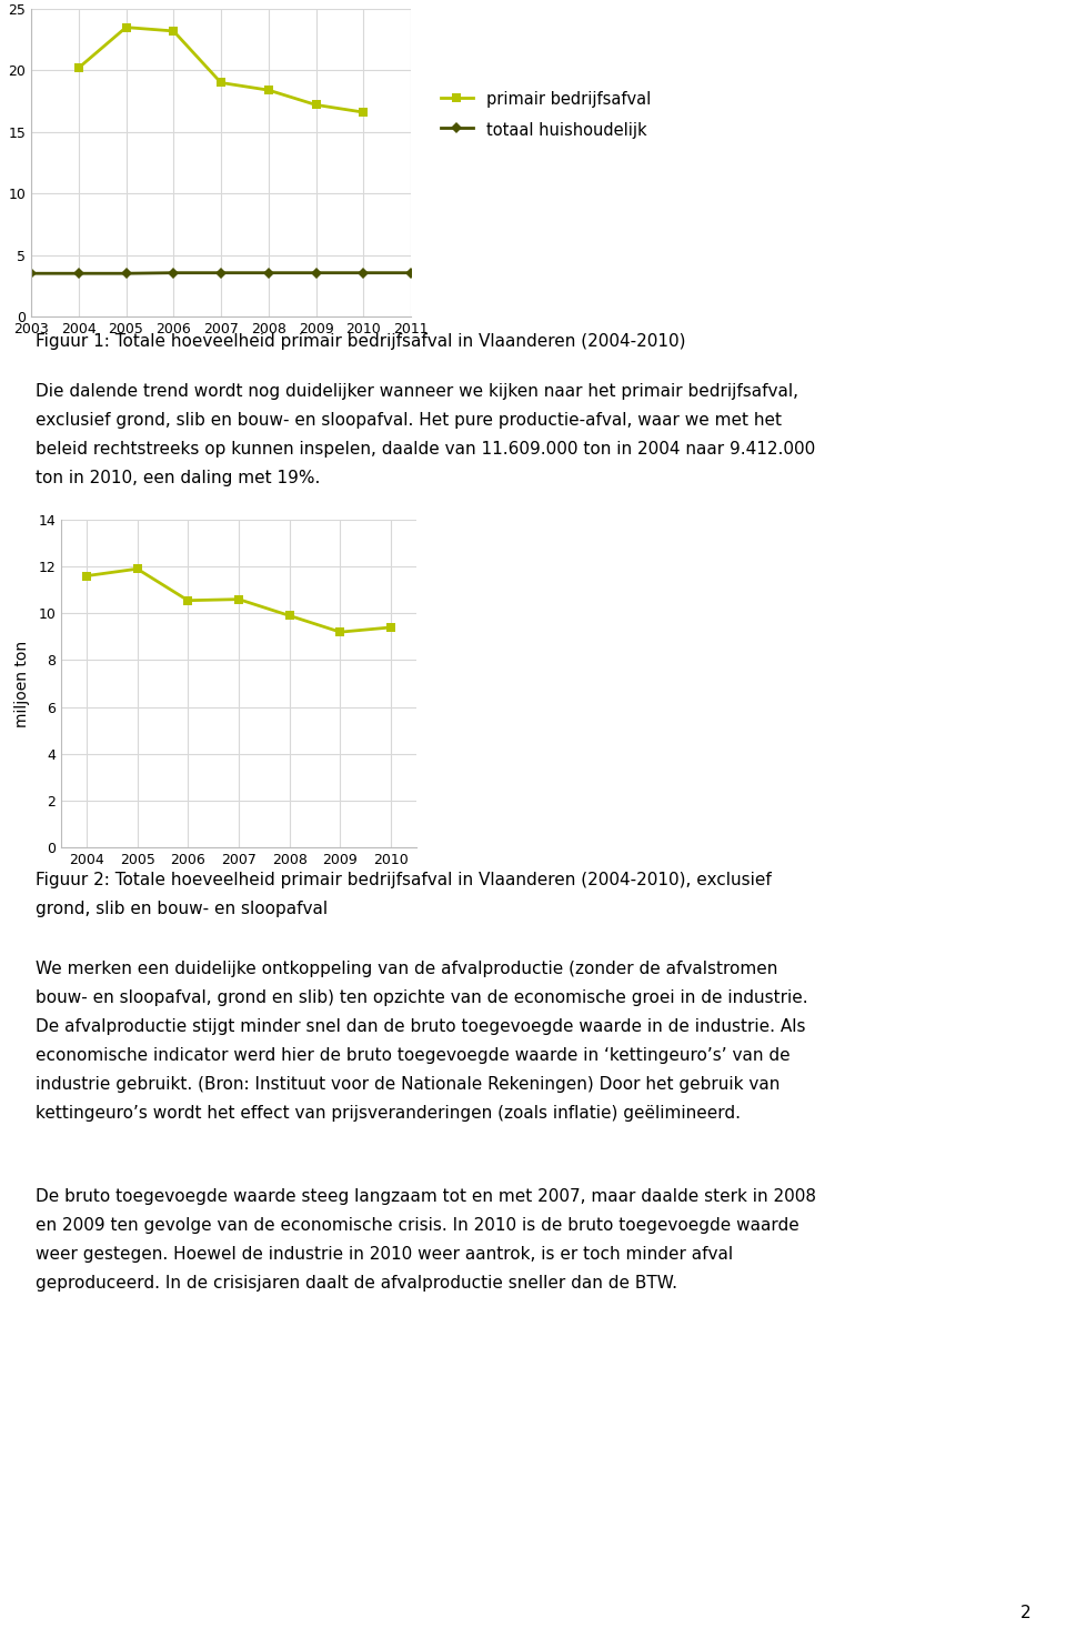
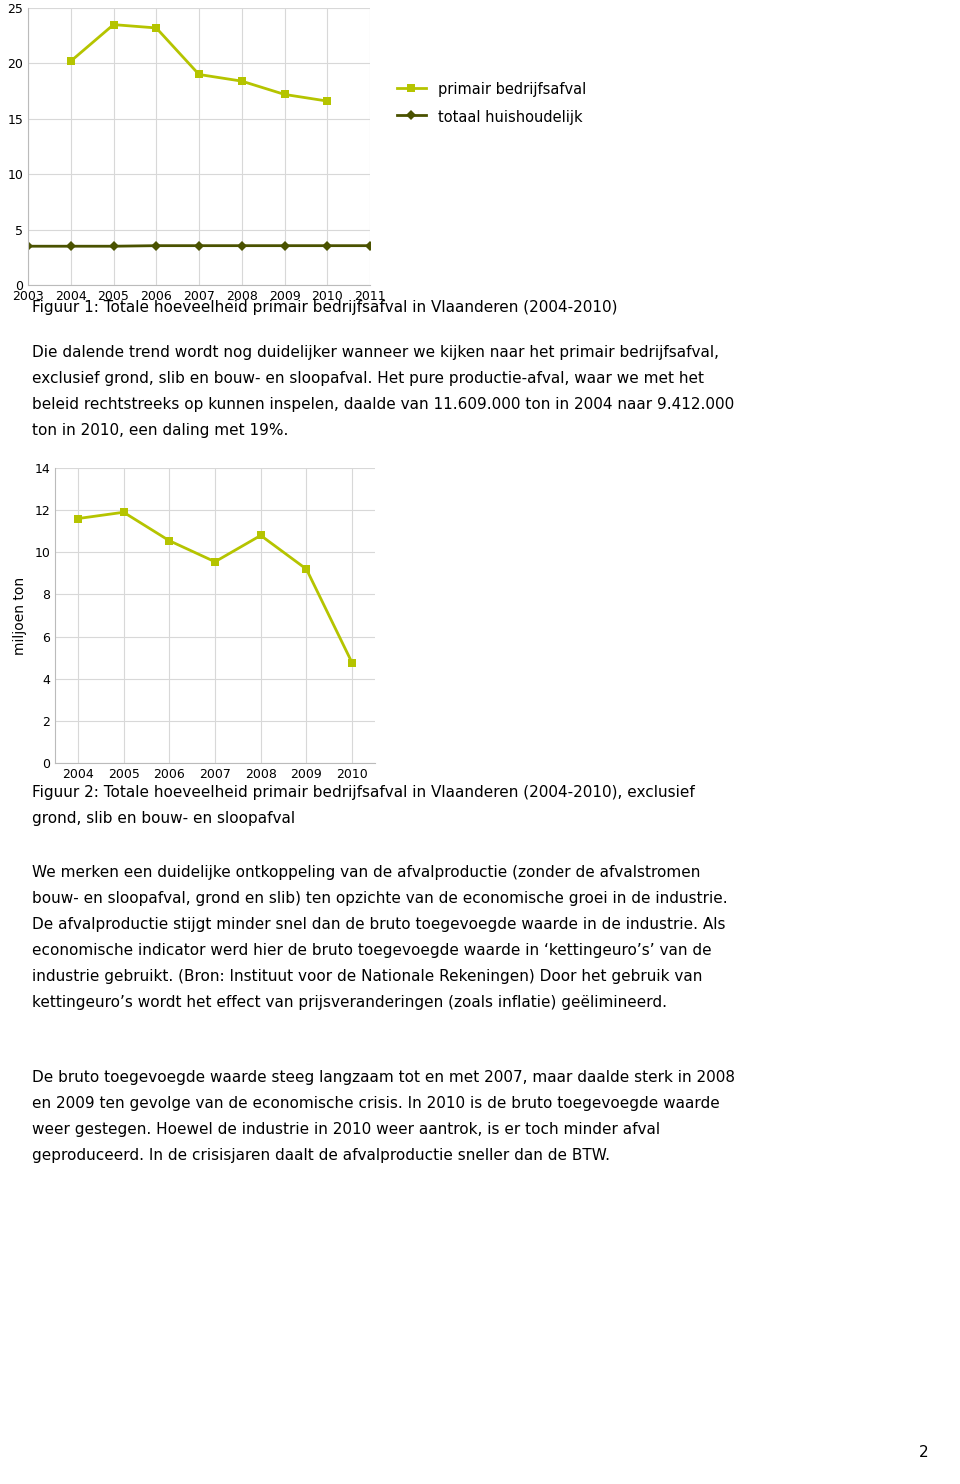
2007: 10.60 -> 9.55
2008: 9.90 -> 10.80
2010: 9.40 -> 4.75
